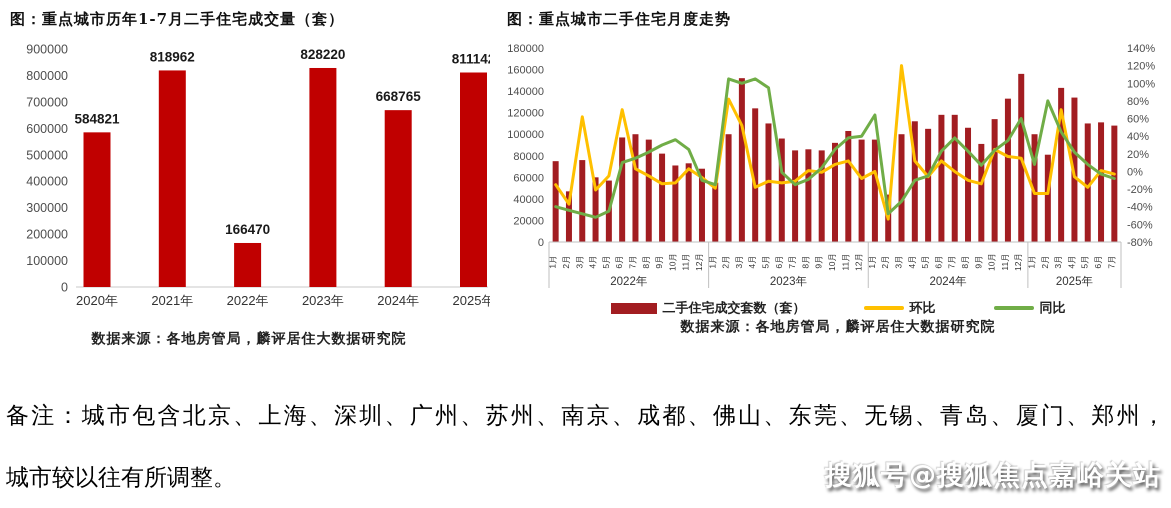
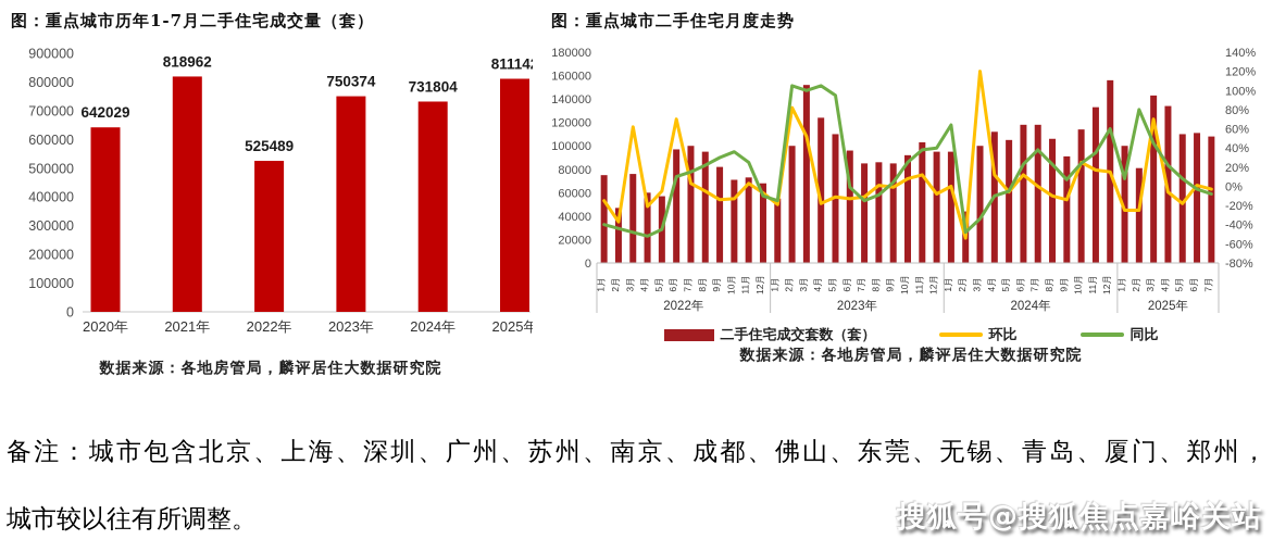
图：重点城市历年1-7月二手住宅成交量（套）/2020年: 584821 -> 642029
图：重点城市历年1-7月二手住宅成交量（套）/2022年: 166470 -> 525489
图：重点城市历年1-7月二手住宅成交量（套）/2023年: 828220 -> 750374
图：重点城市历年1-7月二手住宅成交量（套）/2024年: 668765 -> 731804
